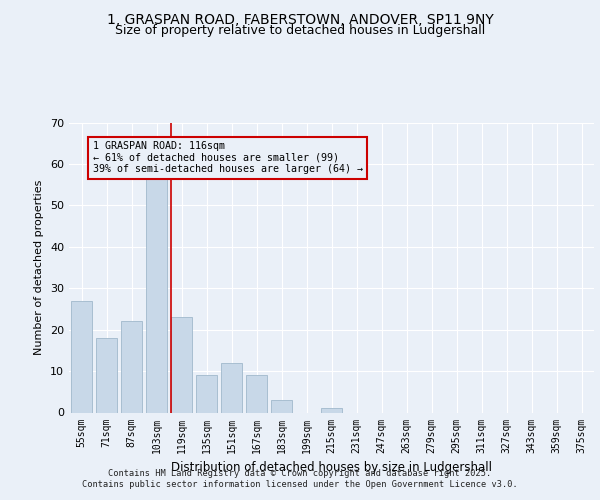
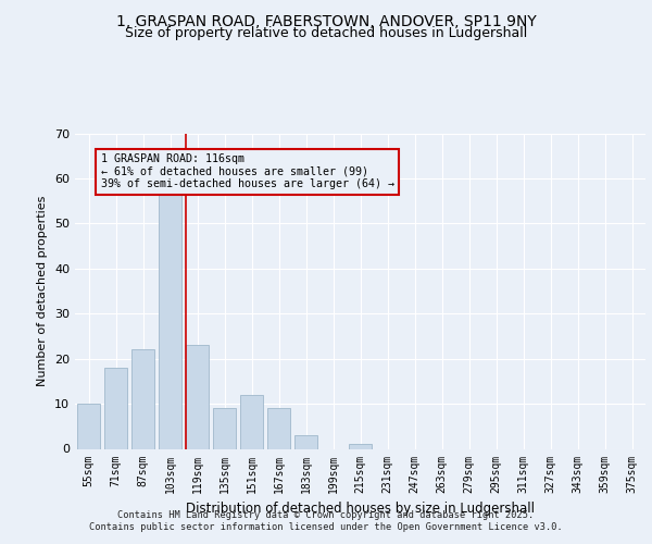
55sqm: 27 -> 10
